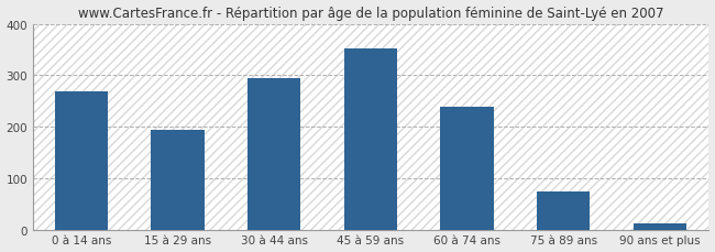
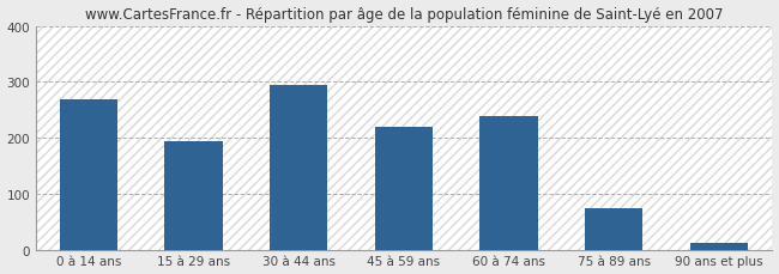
45 à 59 ans: 352 -> 220
